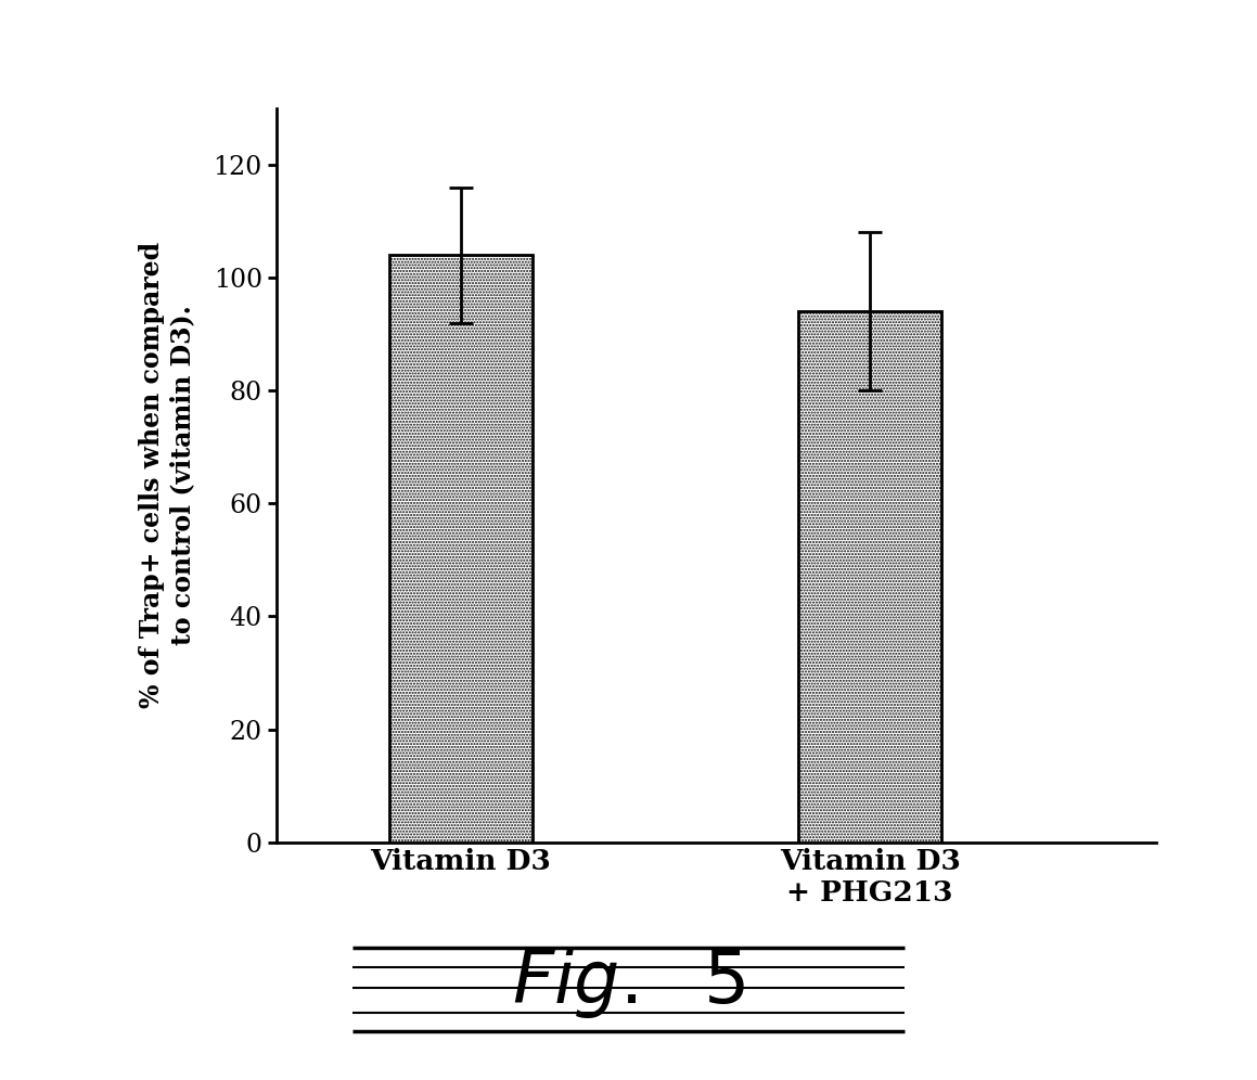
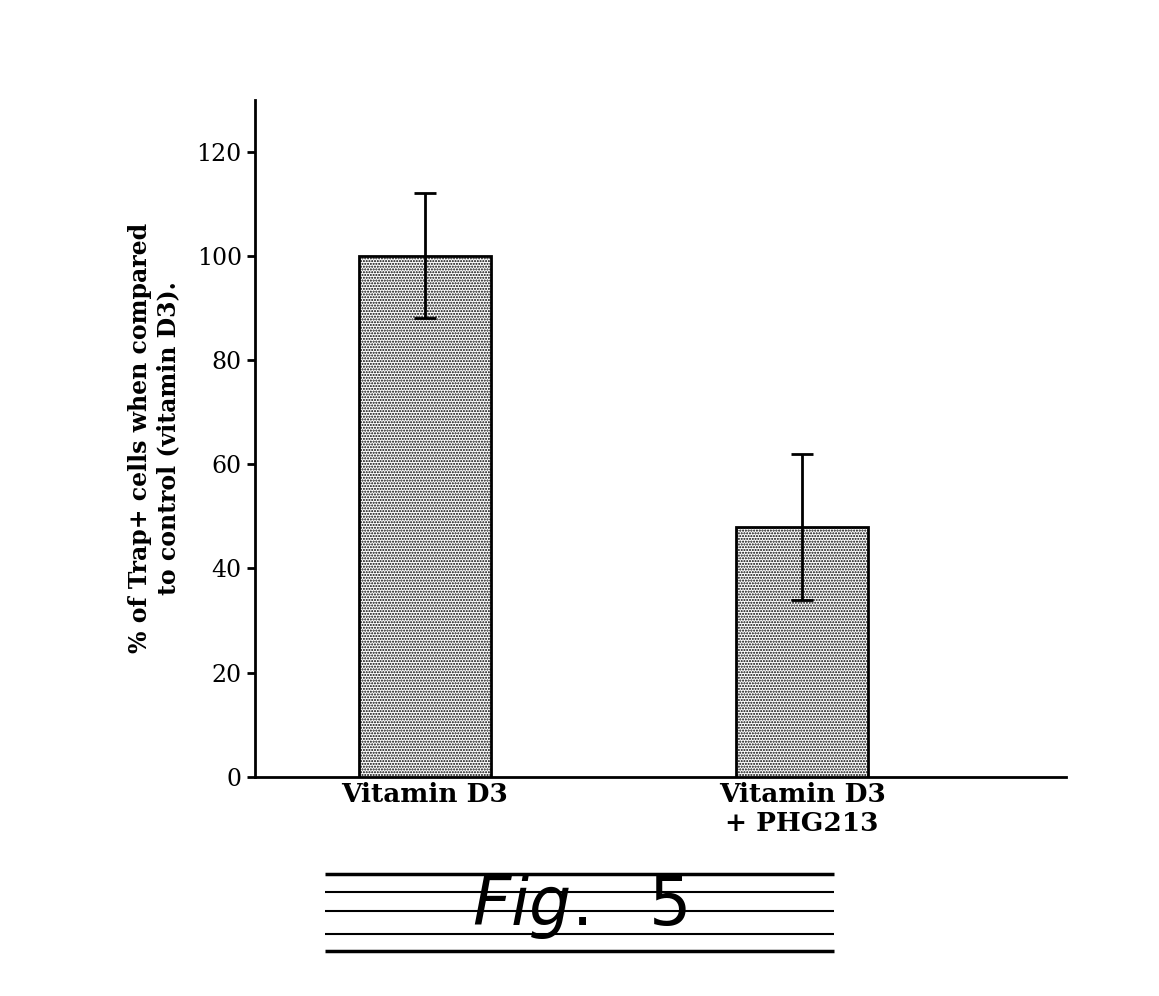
Vitamin D3: 104 -> 100
Vitamin D3 + PHG213: 94 -> 48
